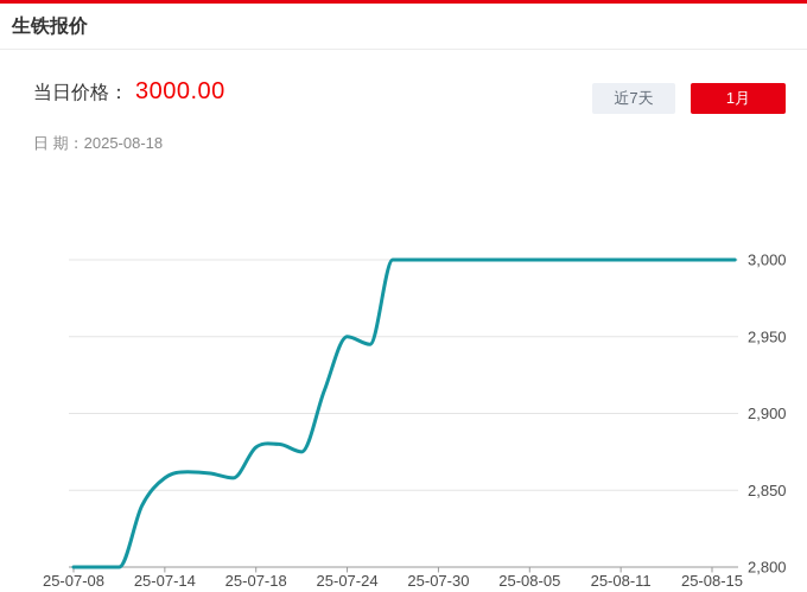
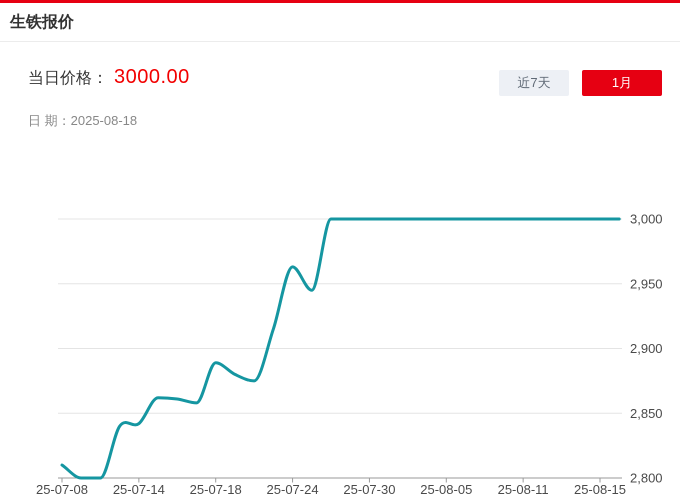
25-07-08: 2800 -> 2810
25-07-14: 2858 -> 2842
25-07-18: 2878 -> 2889
25-07-24: 2950 -> 2963
